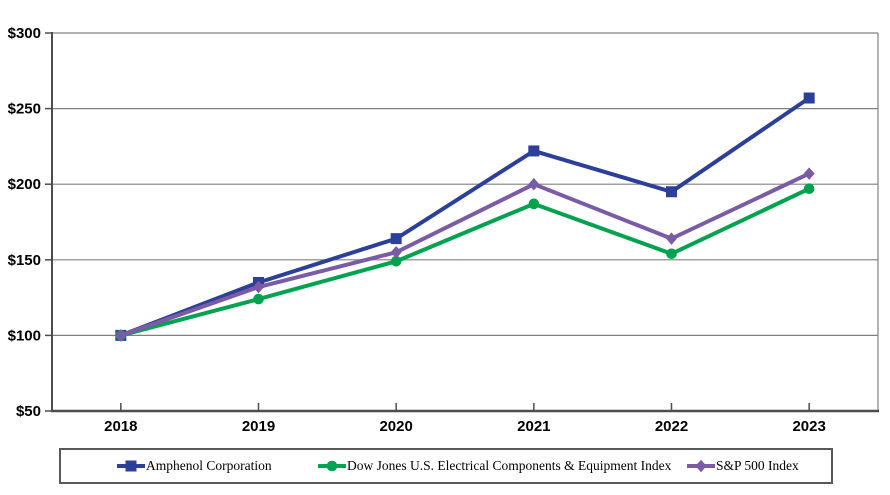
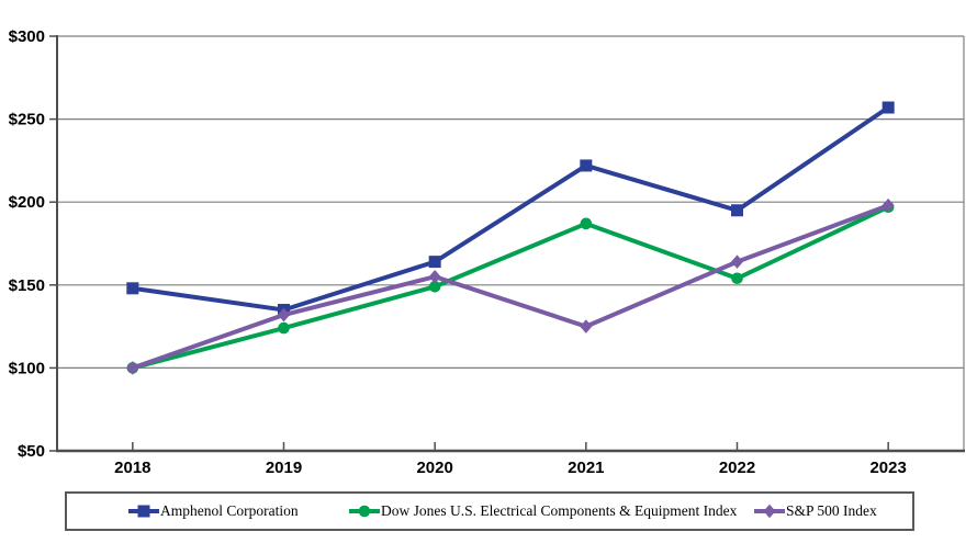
Amphenol Corporation/2018: $100 -> $148
S&P 500 Index/2021: $200 -> $125
S&P 500 Index/2023: $207 -> $198
